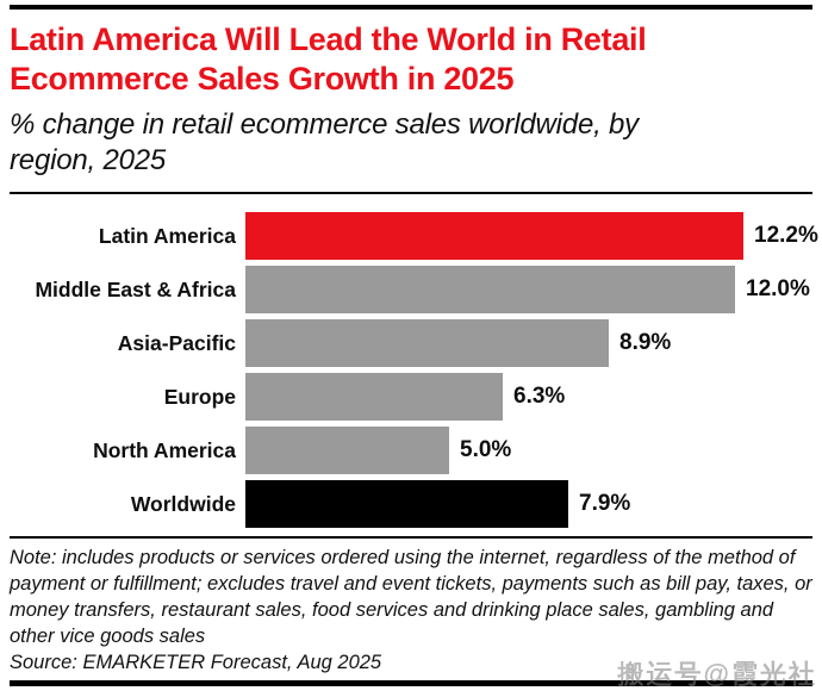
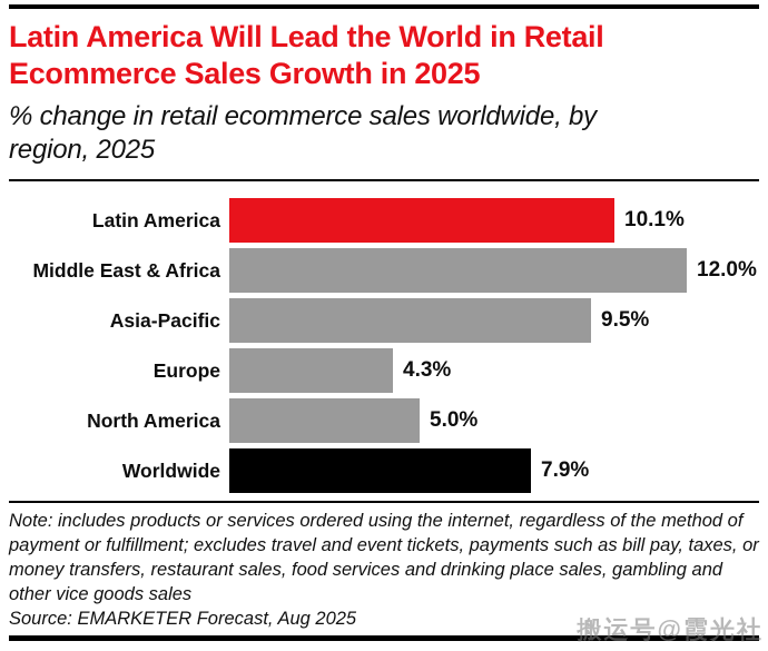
Latin America: 12.2% -> 10.1%
Asia-Pacific: 8.9% -> 9.5%
Europe: 6.3% -> 4.3%
